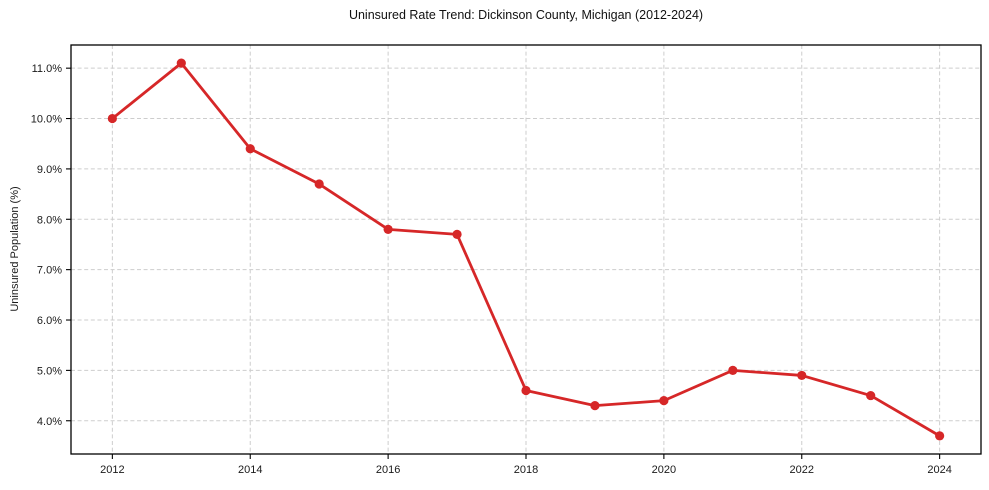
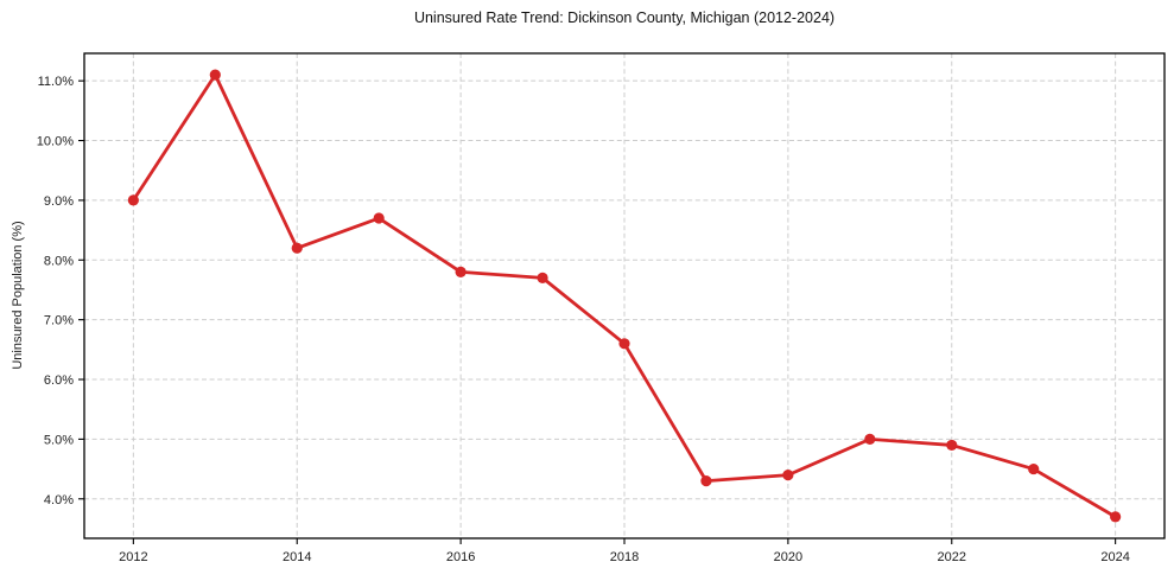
2012: 10.0% -> 9.0%
2014: 9.4% -> 8.2%
2018: 4.6% -> 6.6%
